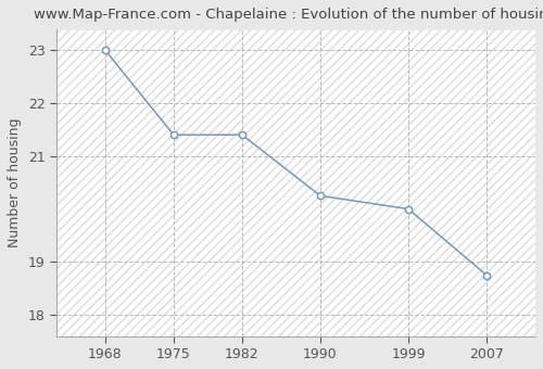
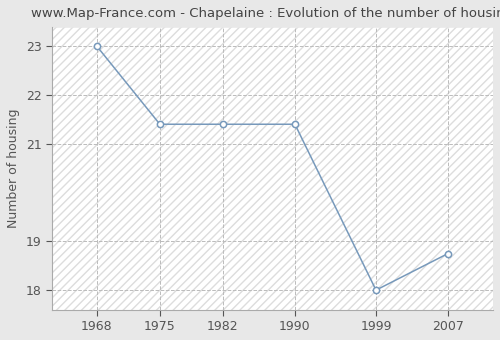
1990: 20.25 -> 21.40
1999: 20.00 -> 18.00
